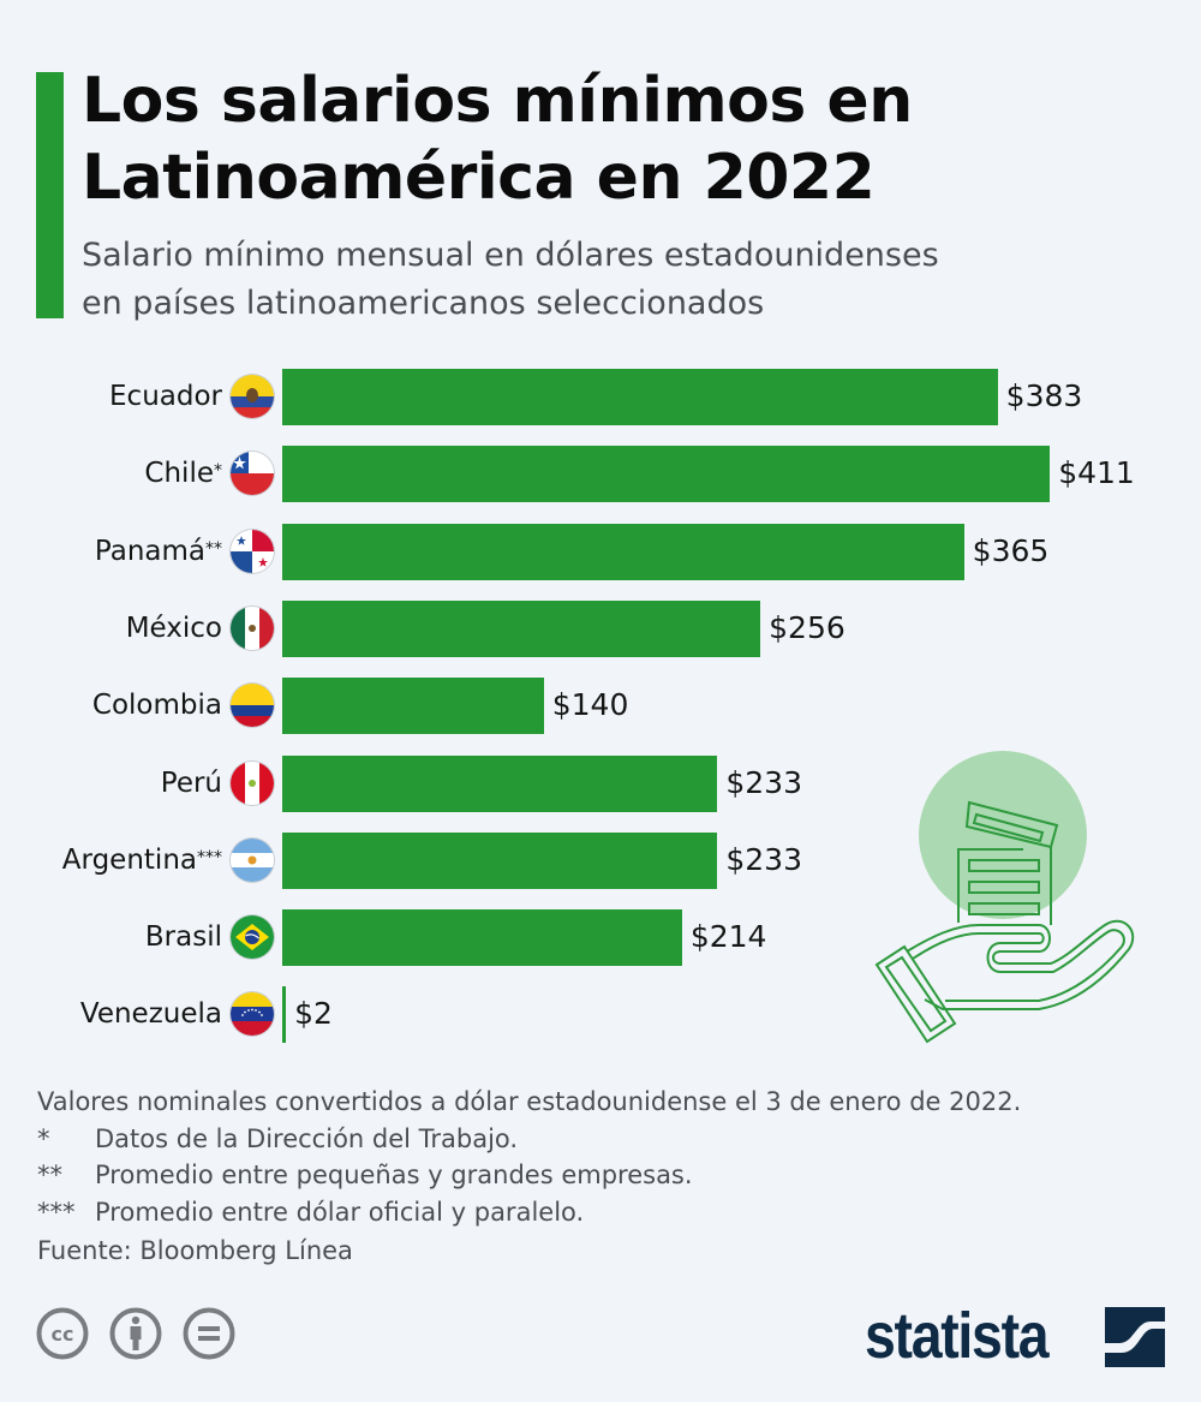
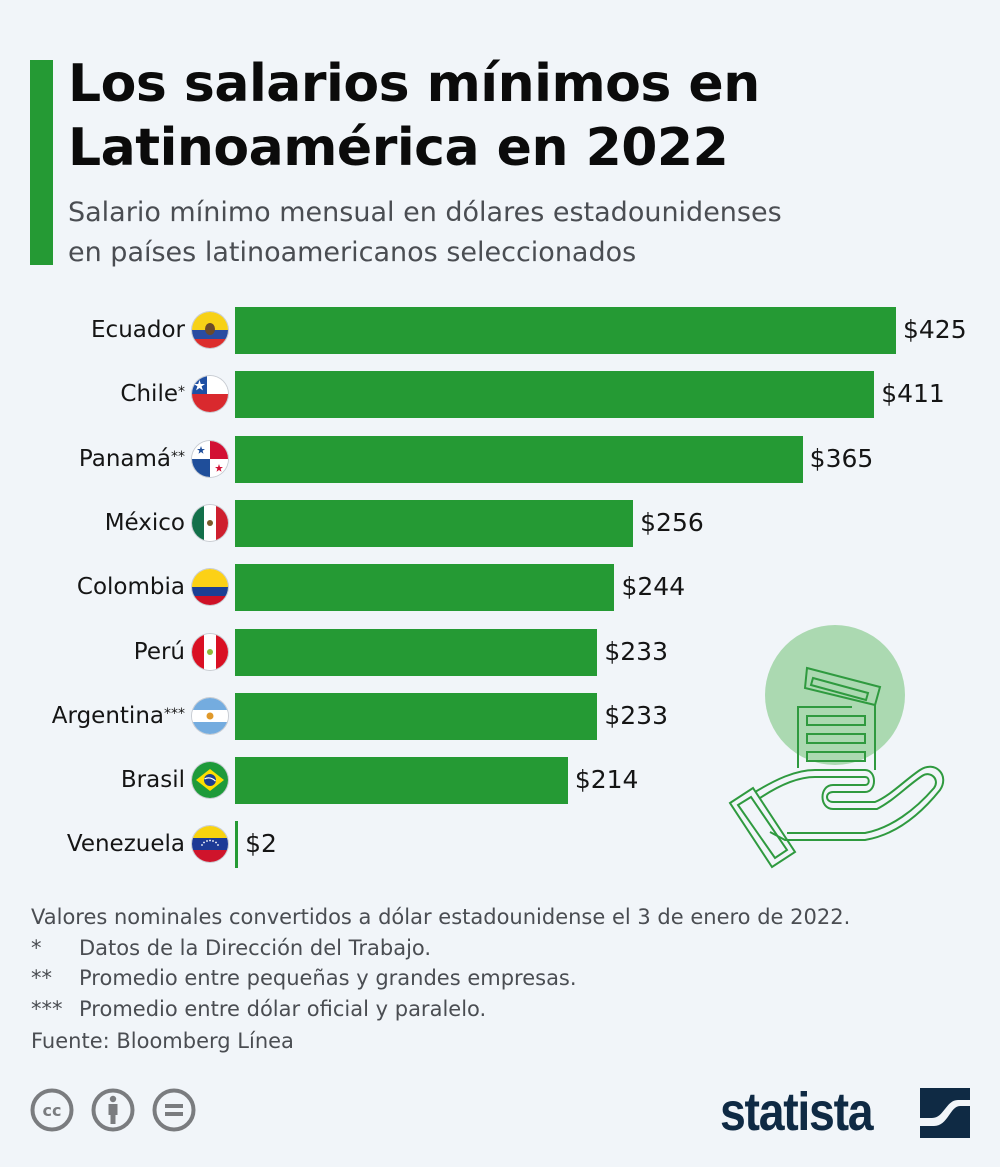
Ecuador: $383 -> $425
Colombia: $140 -> $244
